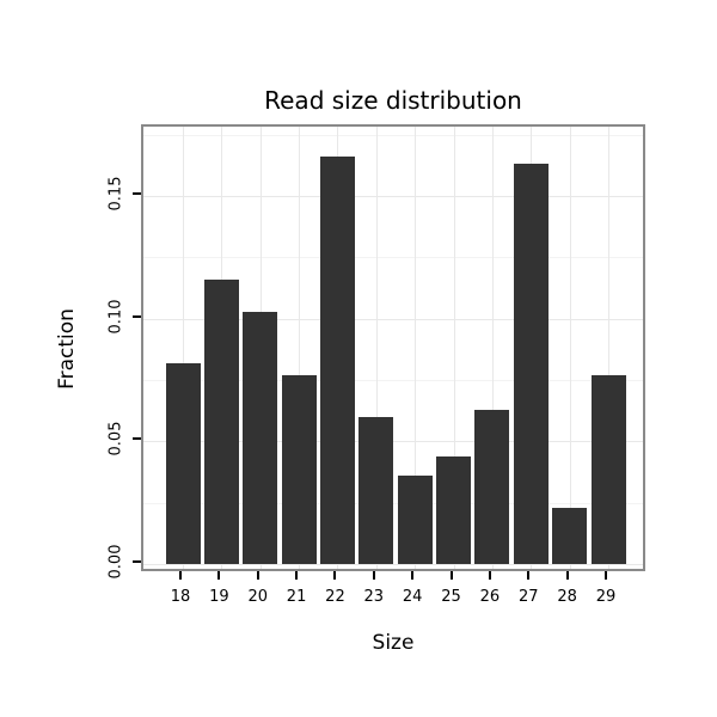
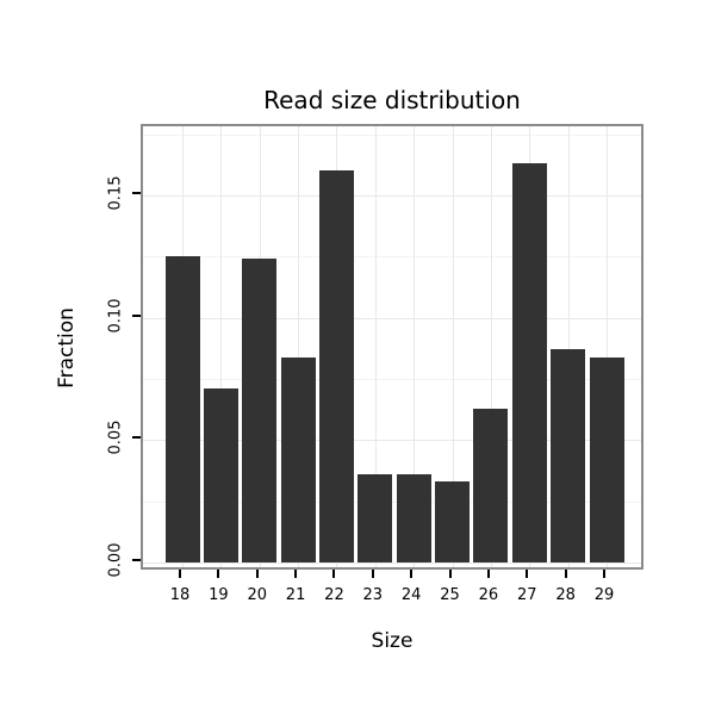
18: 0.082 -> 0.125
19: 0.116 -> 0.071
20: 0.103 -> 0.124
21: 0.077 -> 0.084
22: 0.166 -> 0.160
23: 0.060 -> 0.036
25: 0.044 -> 0.033
28: 0.023 -> 0.087
29: 0.077 -> 0.084
